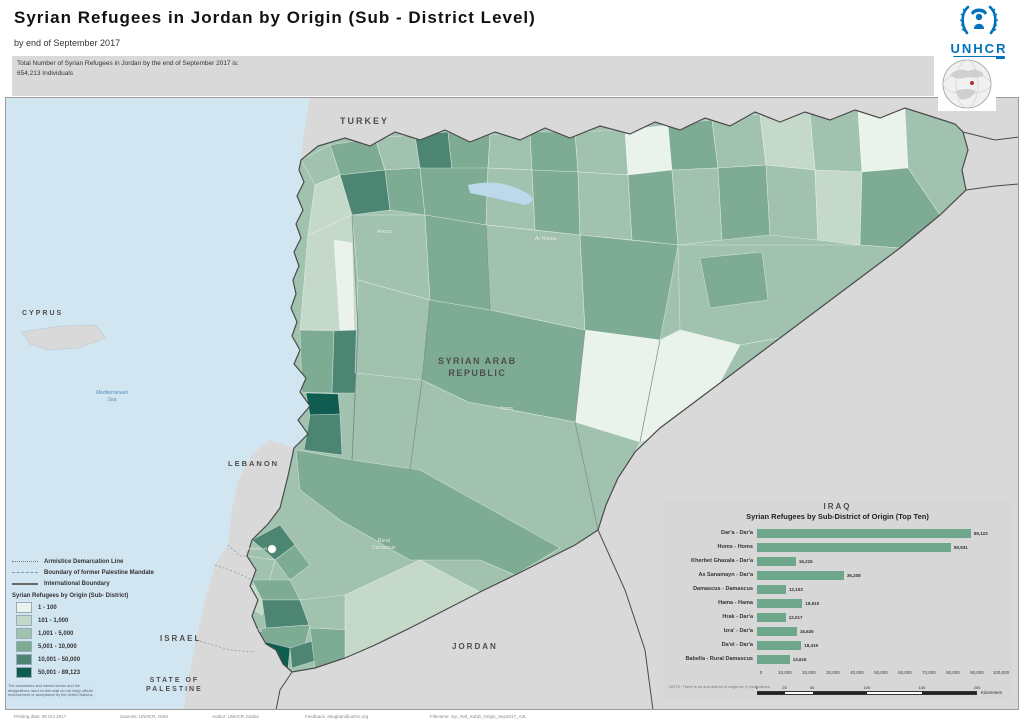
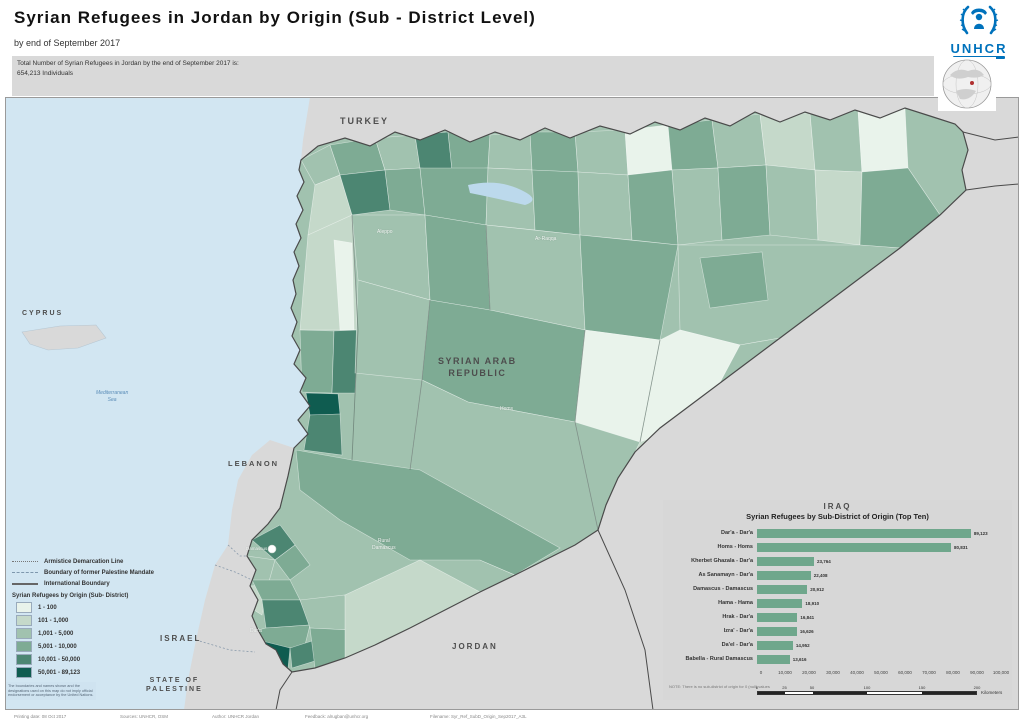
Kherbet Ghazala - Dar'a: 16,215 -> 23,764
As Sanamayn - Dar'a: 36,208 -> 22,408
Damascus - Damascus: 12,103 -> 20,912
Hrak - Dar'a: 12,017 -> 16,841
Da'el - Dar'a: 18,419 -> 14,952
